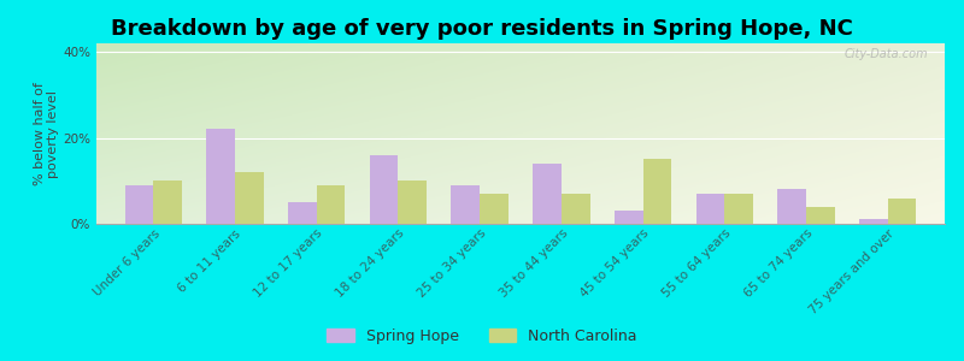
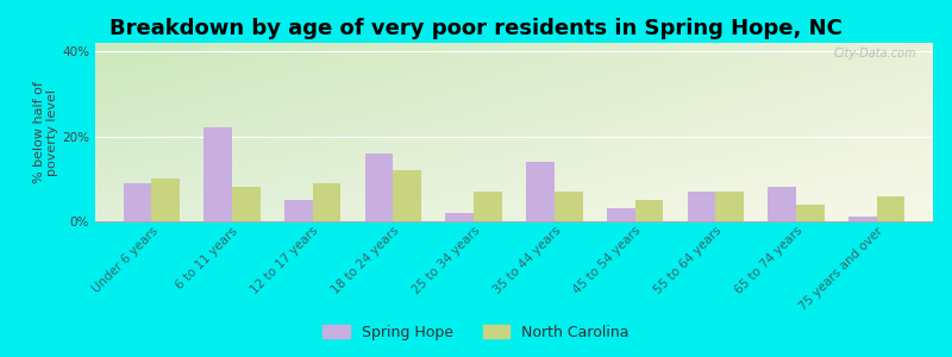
North Carolina/6 to 11 years: 12% -> 8%
North Carolina/18 to 24 years: 10% -> 12%
Spring Hope/25 to 34 years: 9% -> 2%
North Carolina/45 to 54 years: 15% -> 5%
